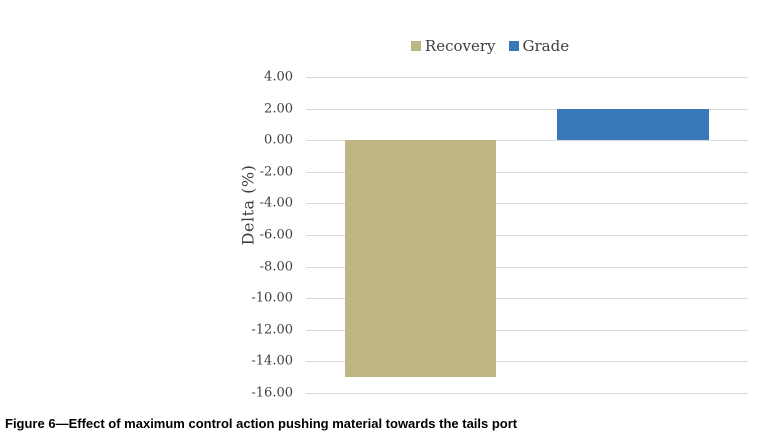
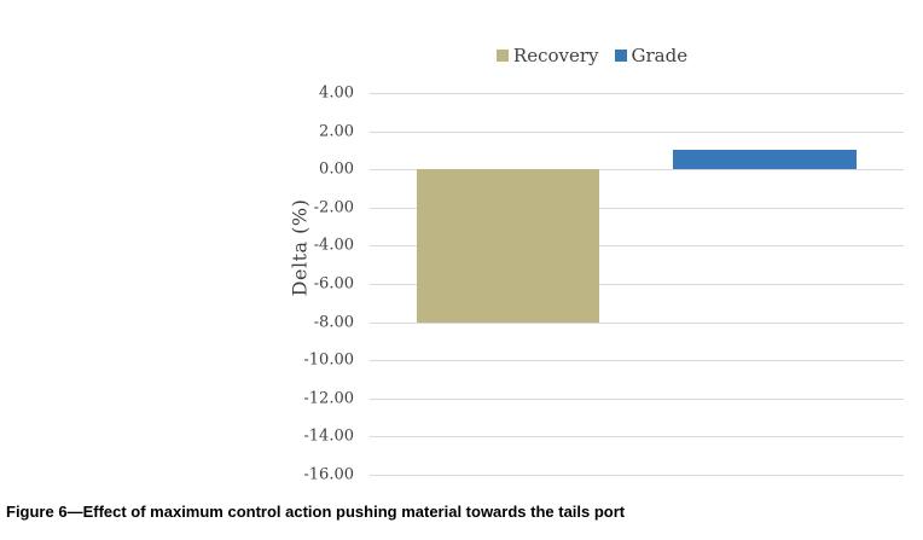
Recovery: -15 -> -8
Grade: 2 -> 1
